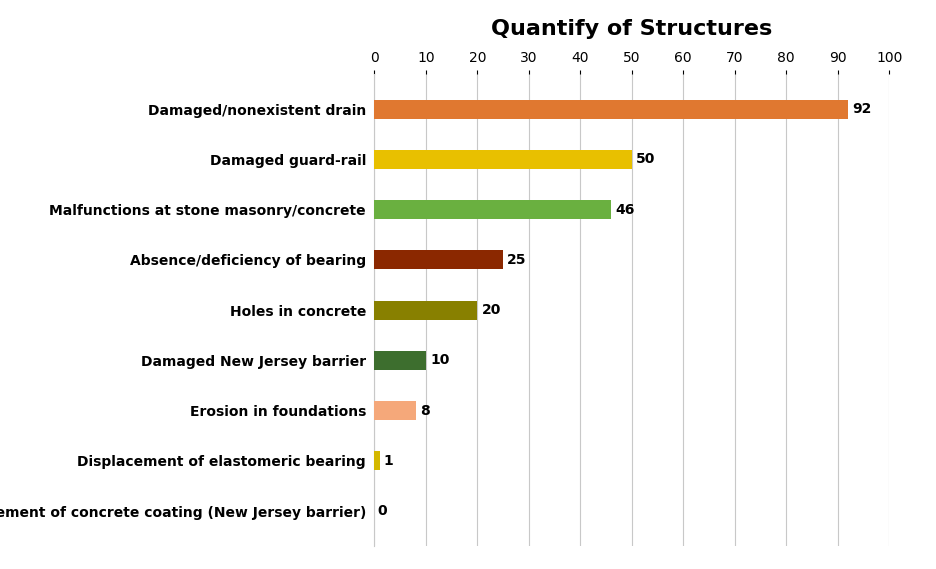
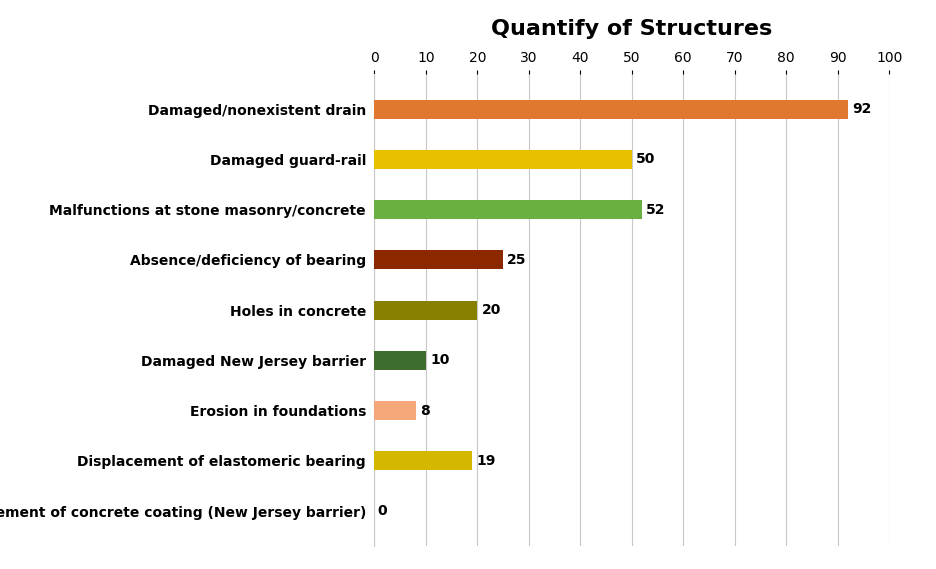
Malfunctions at stone masonry/concrete: 46 -> 52
Displacement of elastomeric bearing: 1 -> 19
